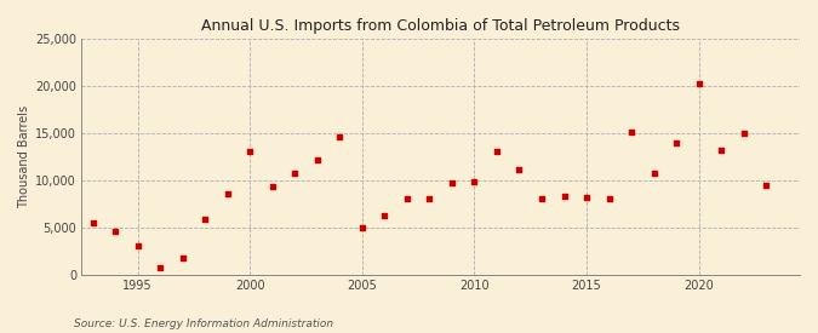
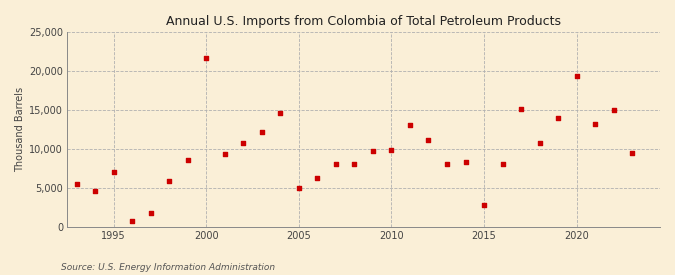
1995: 3,000 -> 7,000
2000: 13,000 -> 21,600
2015: 8,200 -> 2,800
2020: 20,300 -> 19,400
